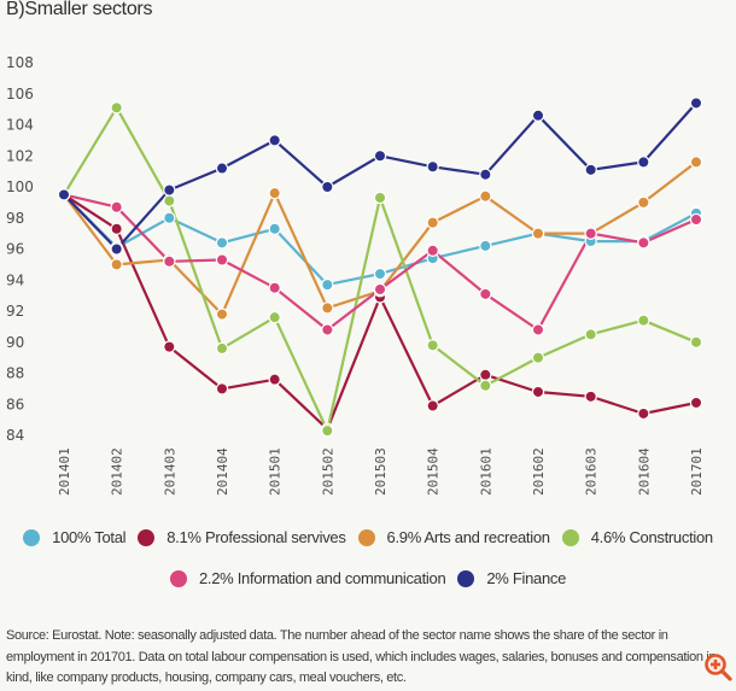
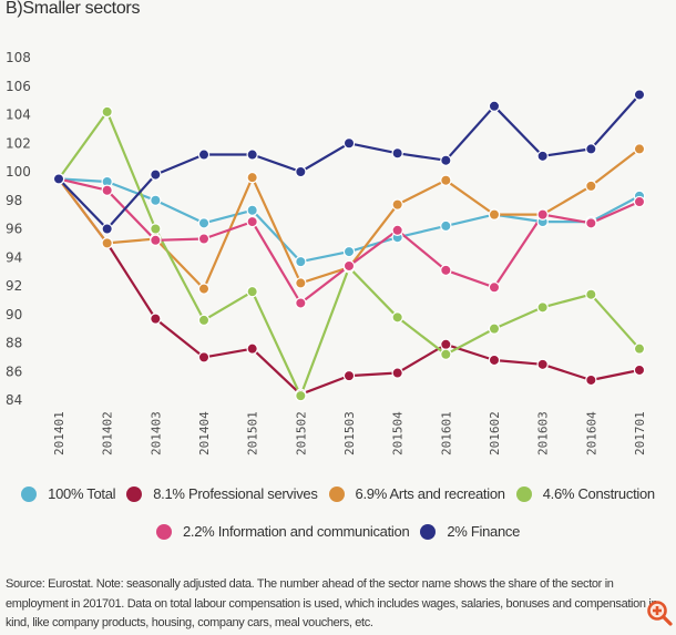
100% Total/201402: 96.1 -> 99.3
8.1% Professional servives/201402: 97.3 -> 95.0
4.6% Construction/201402: 105.1 -> 104.2
4.6% Construction/201403: 99.1 -> 96.0
2.2% Information and communication/201501: 93.5 -> 96.5
2% Finance/201501: 103.0 -> 101.2
8.1% Professional servives/201503: 92.9 -> 85.7
4.6% Construction/201503: 99.3 -> 93.3
2.2% Information and communication/201602: 90.8 -> 91.9
4.6% Construction/201701: 90.0 -> 87.6
